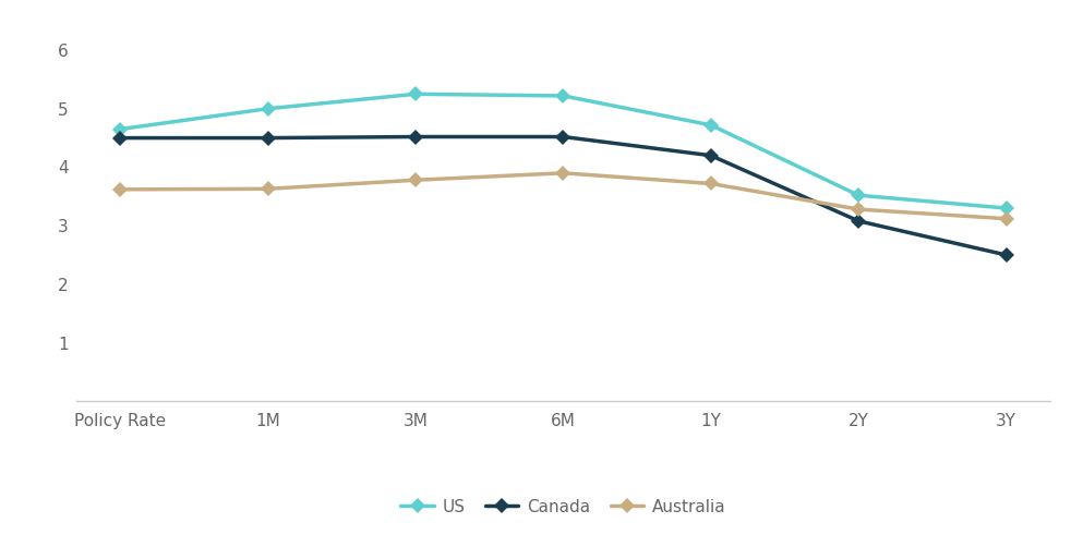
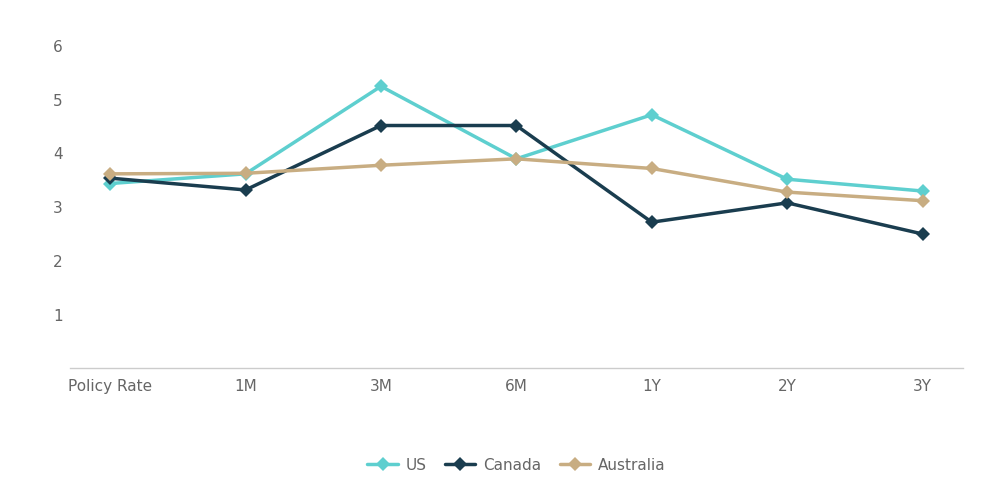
US/Policy Rate: 4.65 -> 3.44
Canada/Policy Rate: 4.50 -> 3.54
US/1M: 5.00 -> 3.62
Canada/1M: 4.50 -> 3.32
US/6M: 5.22 -> 3.90
Canada/1Y: 4.20 -> 2.72
